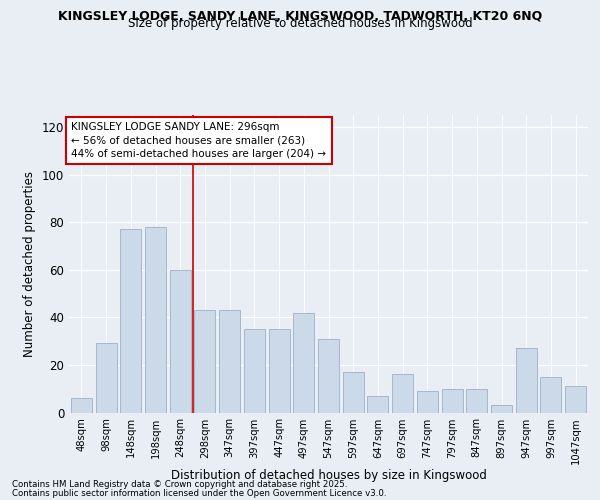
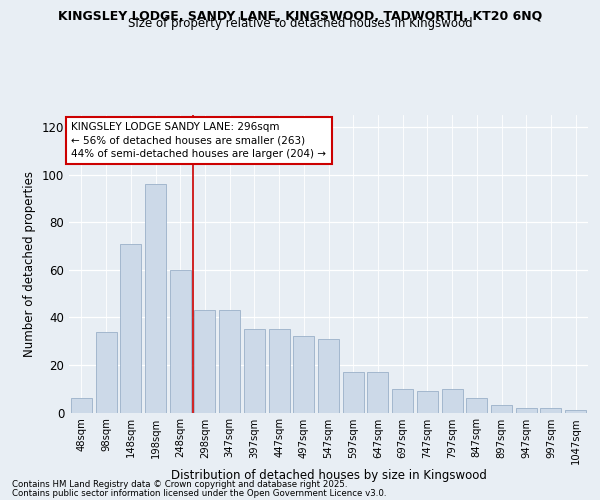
98sqm: 29 -> 34
148sqm: 77 -> 71
198sqm: 78 -> 96
497sqm: 42 -> 32
647sqm: 7 -> 17
697sqm: 16 -> 10
847sqm: 10 -> 6
947sqm: 27 -> 2
997sqm: 15 -> 2
1047sqm: 11 -> 1
